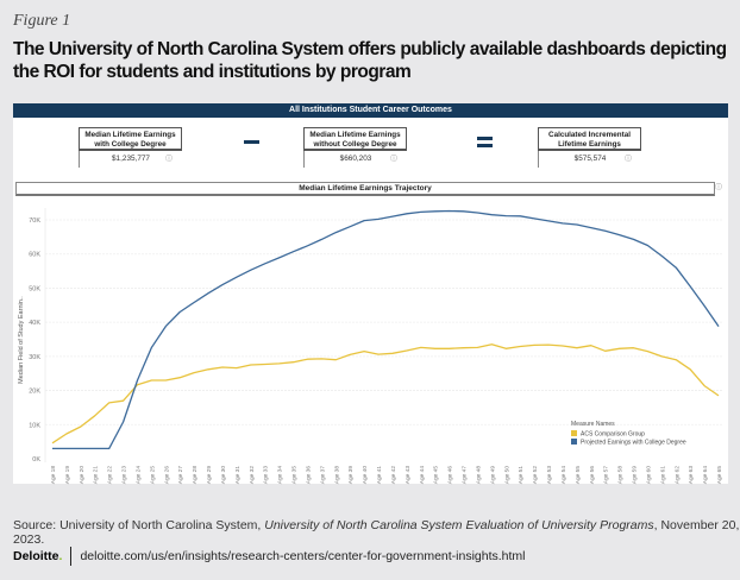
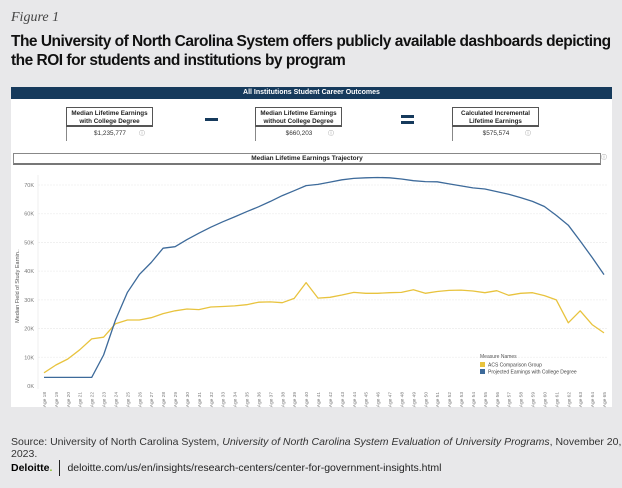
Projected Earnings with College Degree/Age 28: 46K -> 48K
ACS Comparison Group/Age 40: 32K -> 36K
ACS Comparison Group/Age 62: 29K -> 22K
